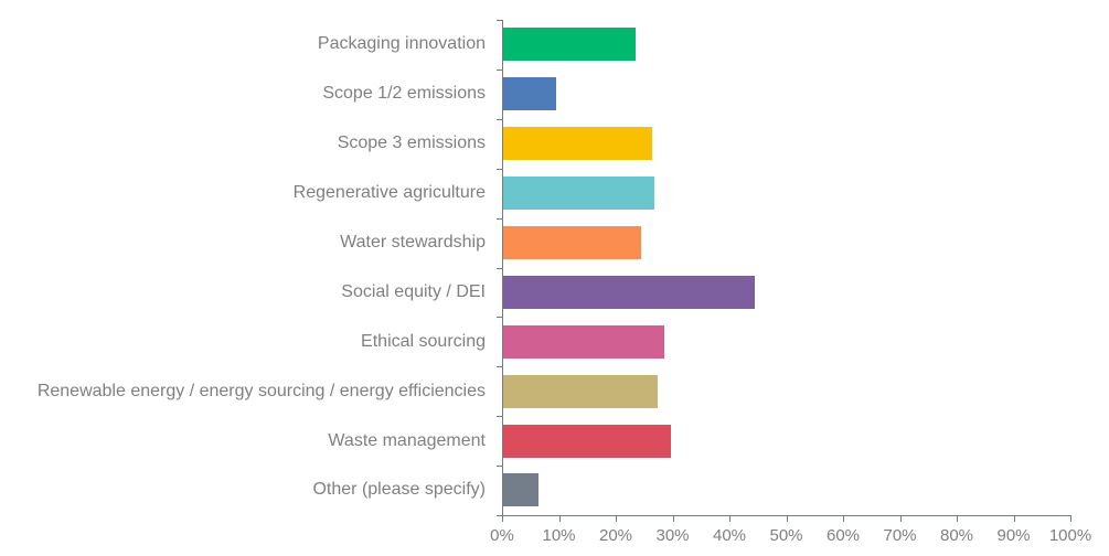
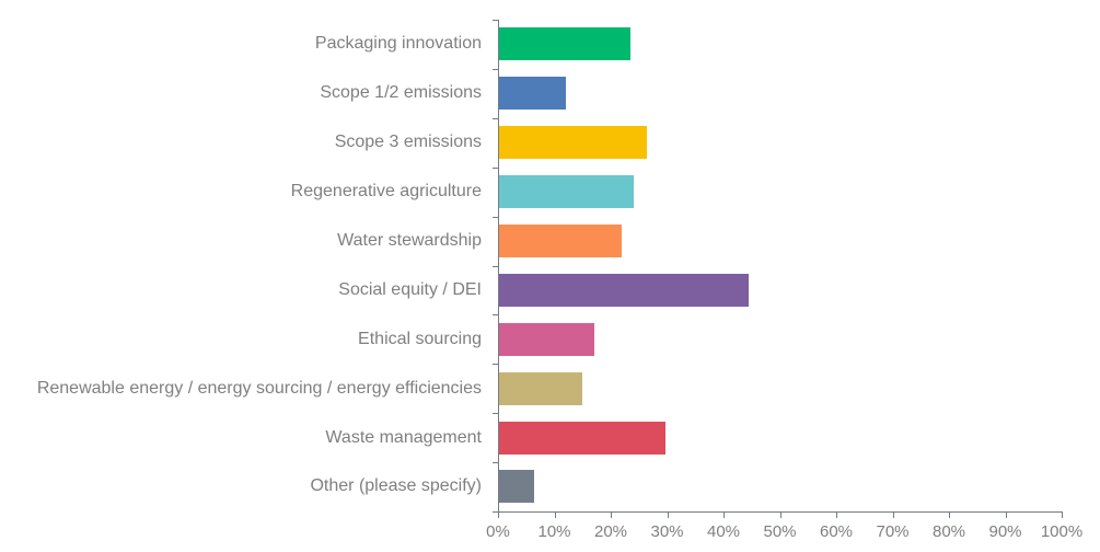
Scope 1/2 emissions: 10% -> 12%
Regenerative agriculture: 27% -> 24%
Water stewardship: 24% -> 22%
Ethical sourcing: 29% -> 17%
Renewable energy / energy sourcing / energy efficiencies: 27% -> 15%
